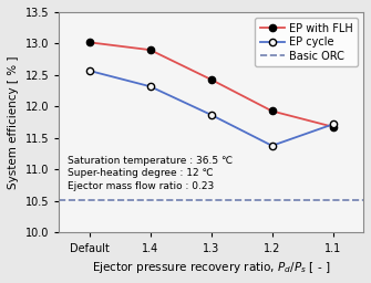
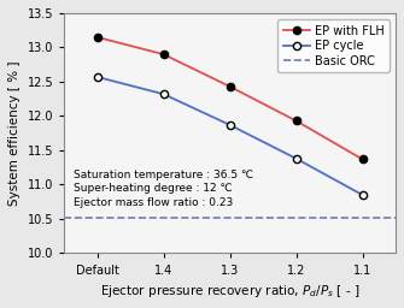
EP with FLH/Default: 13.02 -> 13.15
EP with FLH/1.1: 11.68 -> 11.37
EP cycle/1.1: 11.72 -> 10.85
